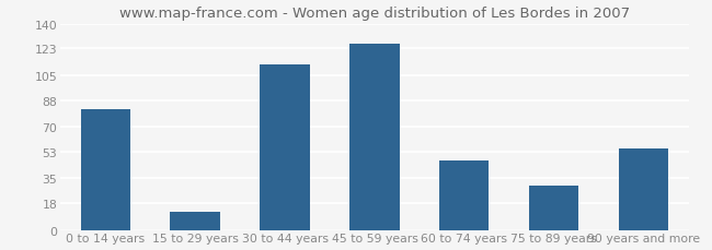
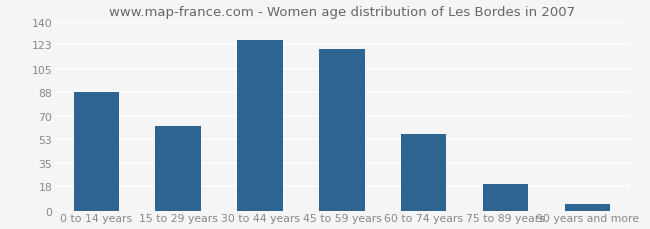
0 to 14 years: 82 -> 88
15 to 29 years: 12 -> 63
30 to 44 years: 112 -> 126
45 to 59 years: 126 -> 120
60 to 74 years: 47 -> 57
75 to 89 years: 30 -> 20
90 years and more: 55 -> 5
